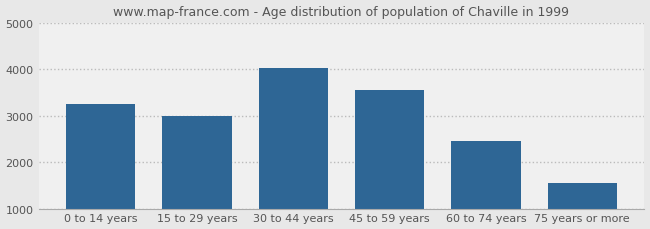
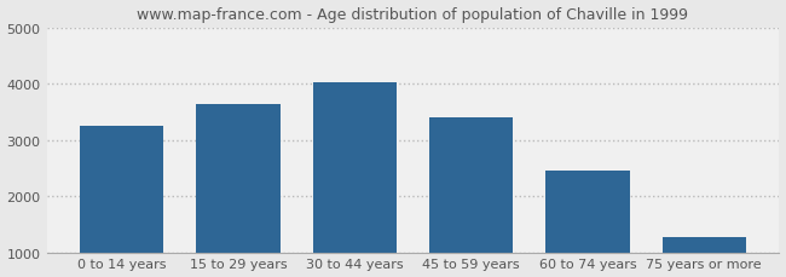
15 to 29 years: 3000 -> 3650
45 to 59 years: 3550 -> 3400
75 years or more: 1550 -> 1280
